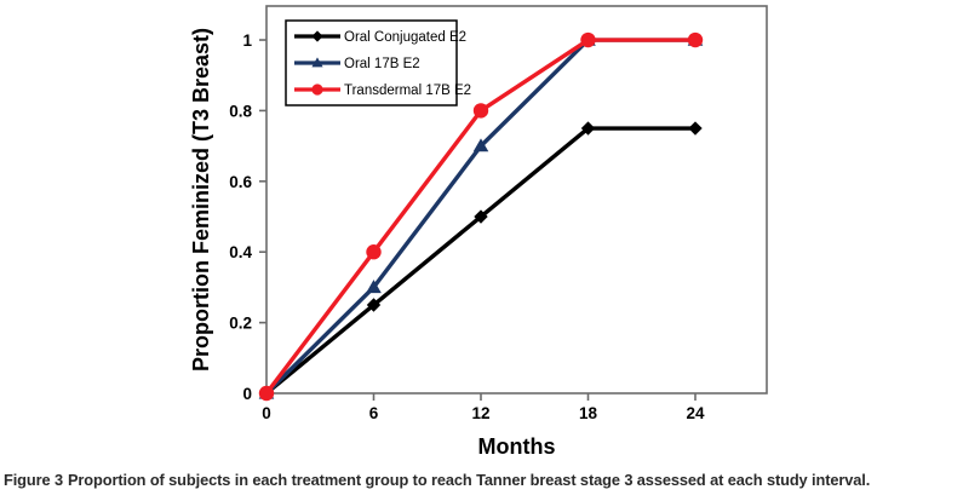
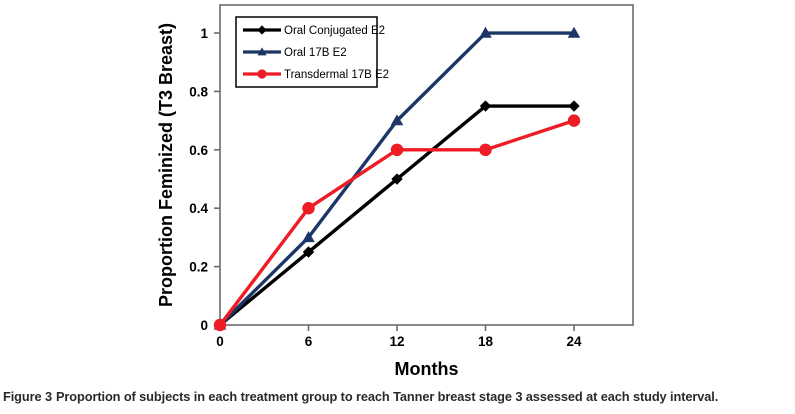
Transdermal 17B E2/12: 0.8 -> 0.6
Transdermal 17B E2/18: 1.0 -> 0.6
Transdermal 17B E2/24: 1.0 -> 0.7
